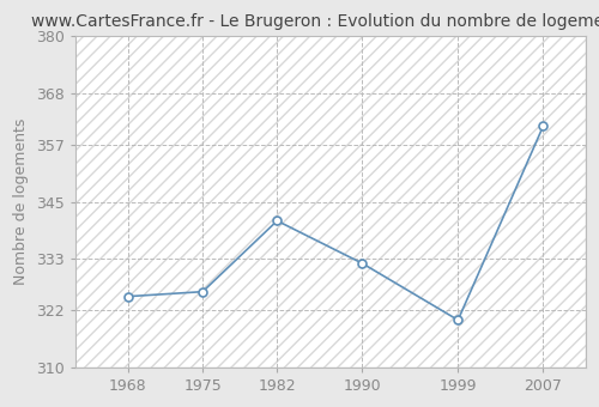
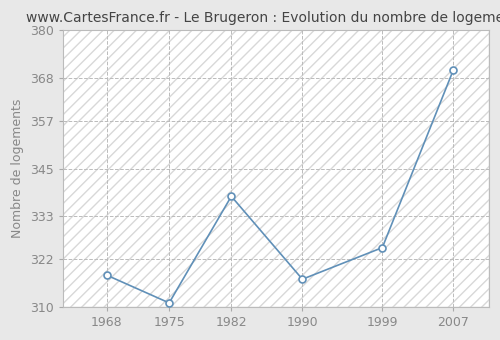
1968: 325 -> 318
1975: 326 -> 311
1982: 341 -> 338
1990: 332 -> 317
1999: 320 -> 325
2007: 361 -> 370
